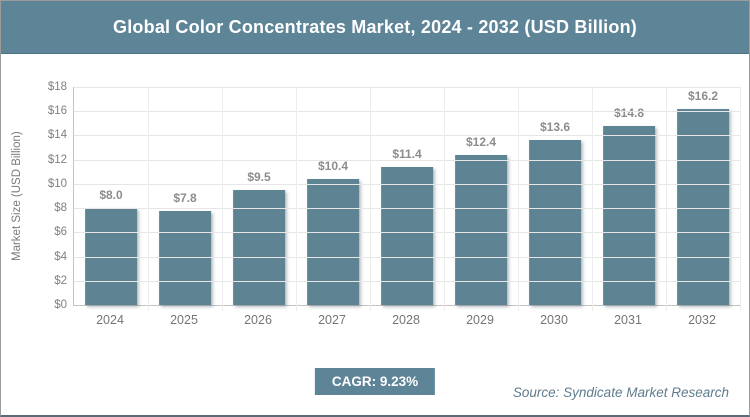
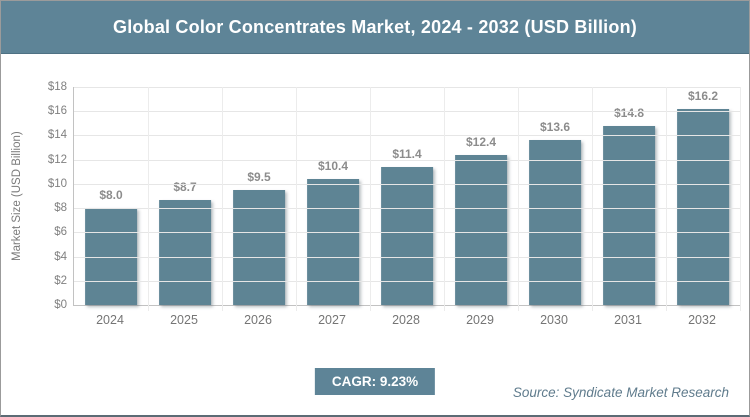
2025: $7.8 -> $8.7
